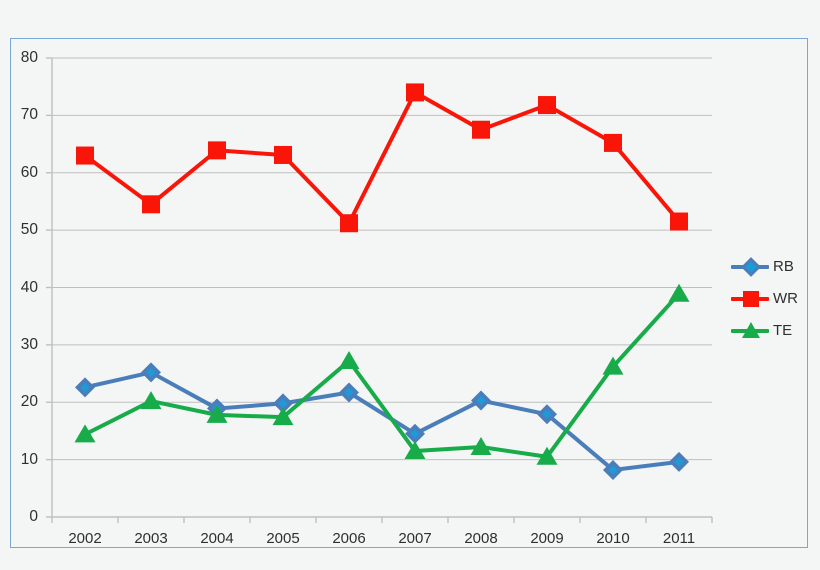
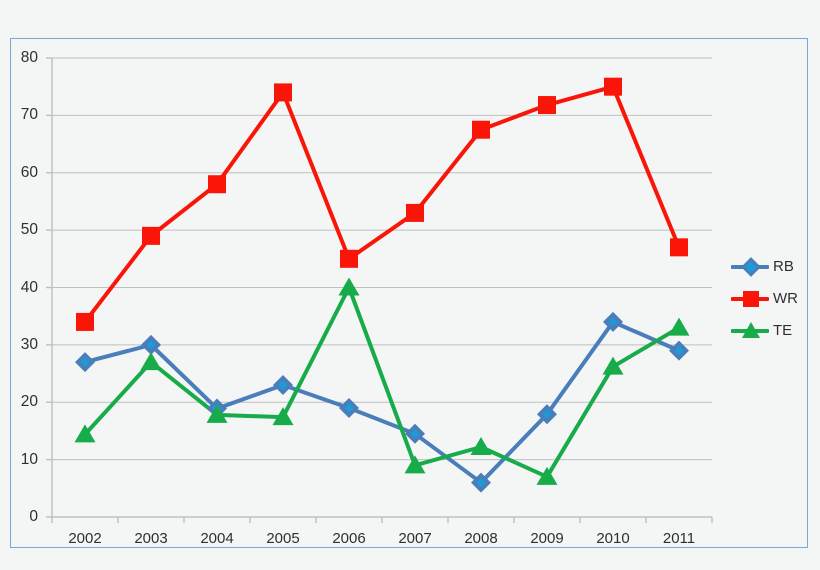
RB/2002: 23 -> 27
WR/2002: 63 -> 34
RB/2003: 25 -> 30
WR/2003: 54 -> 49
TE/2003: 20 -> 27
WR/2004: 64 -> 58
RB/2005: 20 -> 23
WR/2005: 63 -> 74
RB/2006: 22 -> 19
WR/2006: 51 -> 45
TE/2006: 27 -> 40
WR/2007: 74 -> 53
TE/2007: 12 -> 9
RB/2008: 20 -> 6
TE/2009: 10 -> 7
RB/2010: 8 -> 34
WR/2010: 65 -> 75
RB/2011: 10 -> 29
WR/2011: 52 -> 47
TE/2011: 39 -> 33
